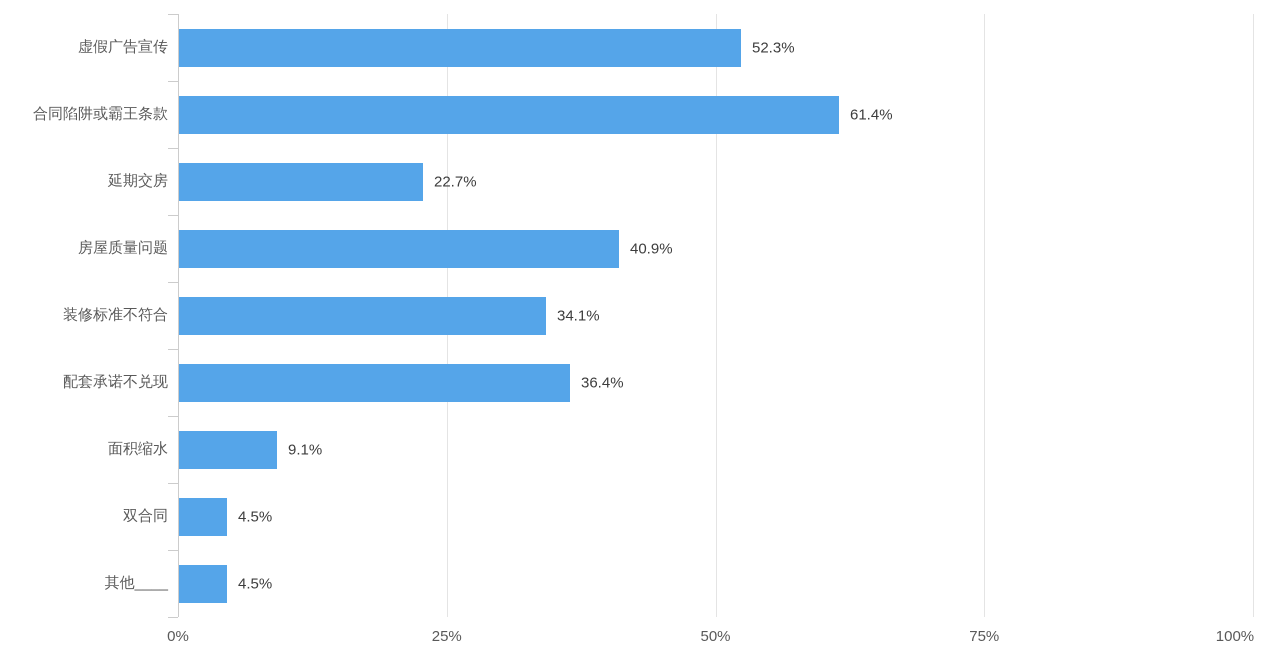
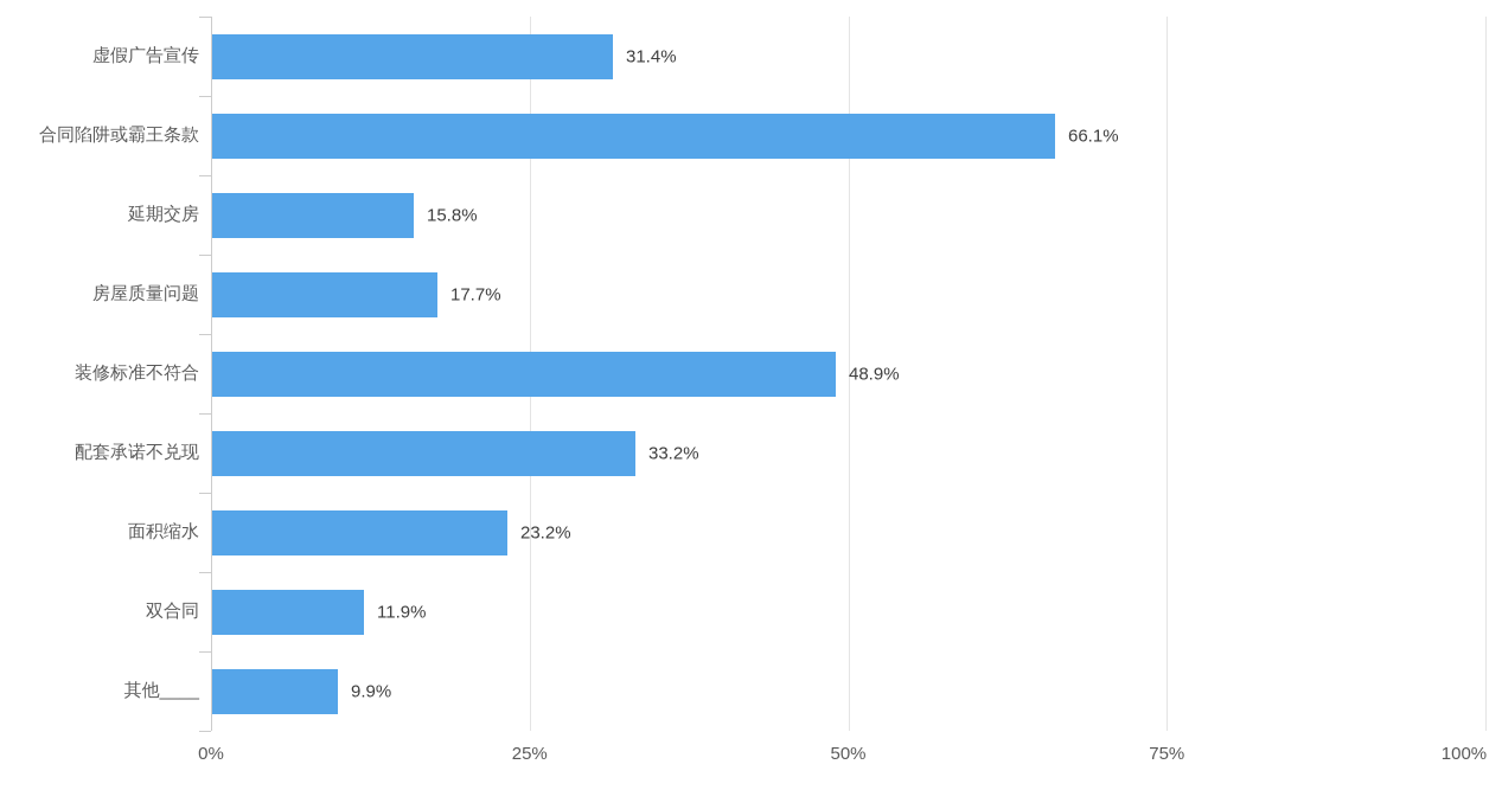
虚假广告宣传: 52.3% -> 31.4%
合同陷阱或霸王条款: 61.4% -> 66.1%
延期交房: 22.7% -> 15.8%
房屋质量问题: 40.9% -> 17.7%
装修标准不符合: 34.1% -> 48.9%
配套承诺不兑现: 36.4% -> 33.2%
面积缩水: 9.1% -> 23.2%
双合同: 4.5% -> 11.9%
其他____: 4.5% -> 9.9%
